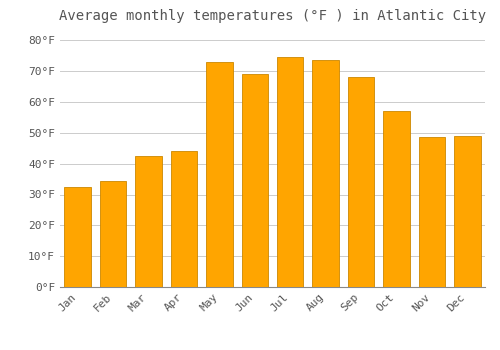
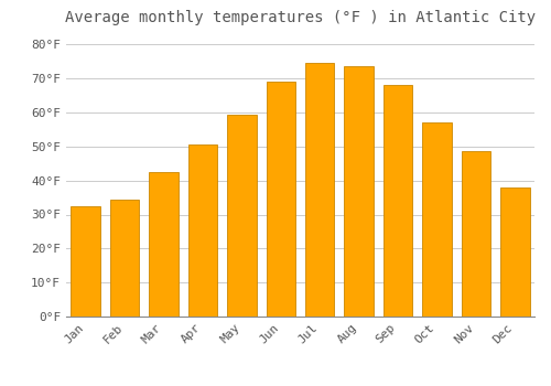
Apr: 44.0°F -> 50.5°F
May: 73.0°F -> 59.5°F
Dec: 49.0°F -> 38.0°F
